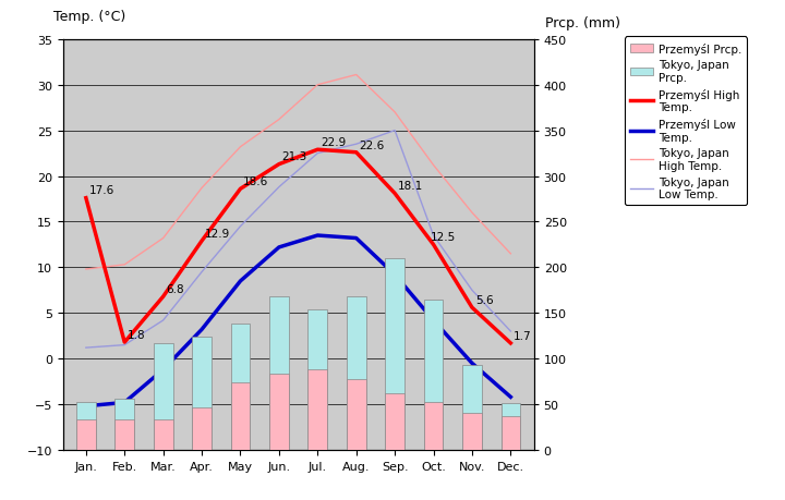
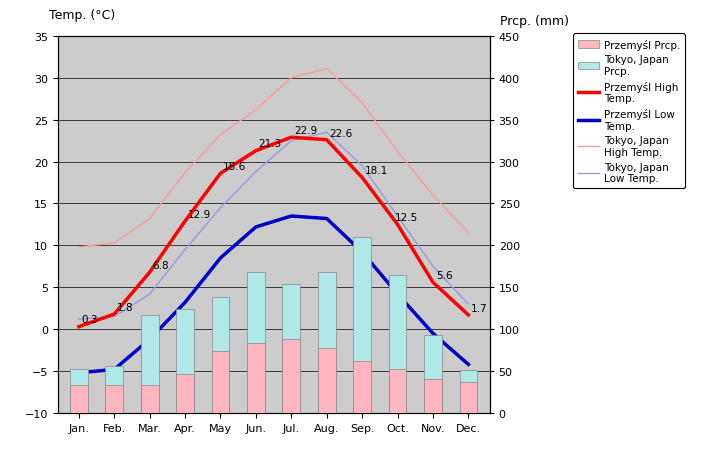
Przemyśl High Temp./Jan.: 17.6 -> 0.3
Tokyo, Japan Low Temp./Sep.: 25.0 -> 19.5
